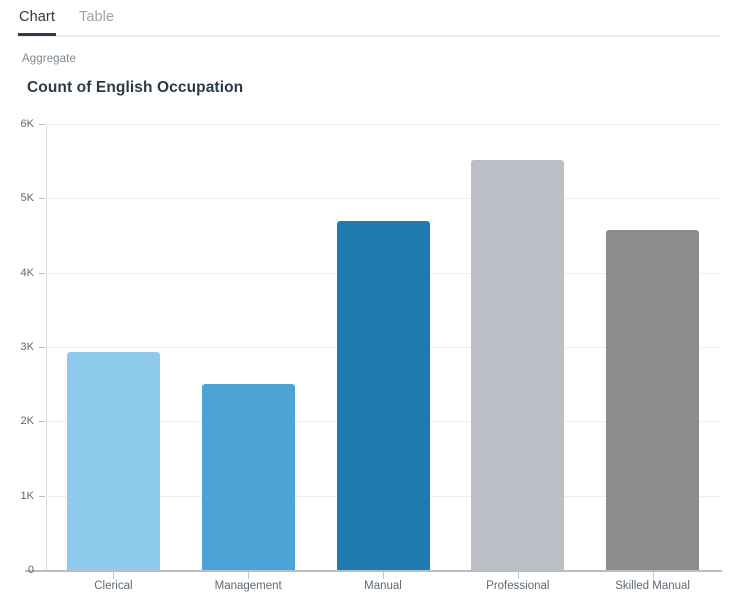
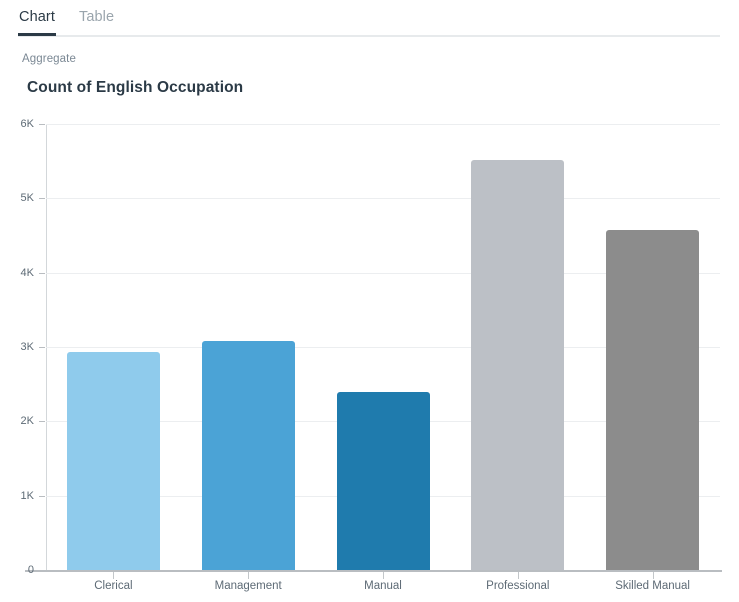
Management: 2.5K -> 3.1K
Manual: 4.7K -> 2.4K
